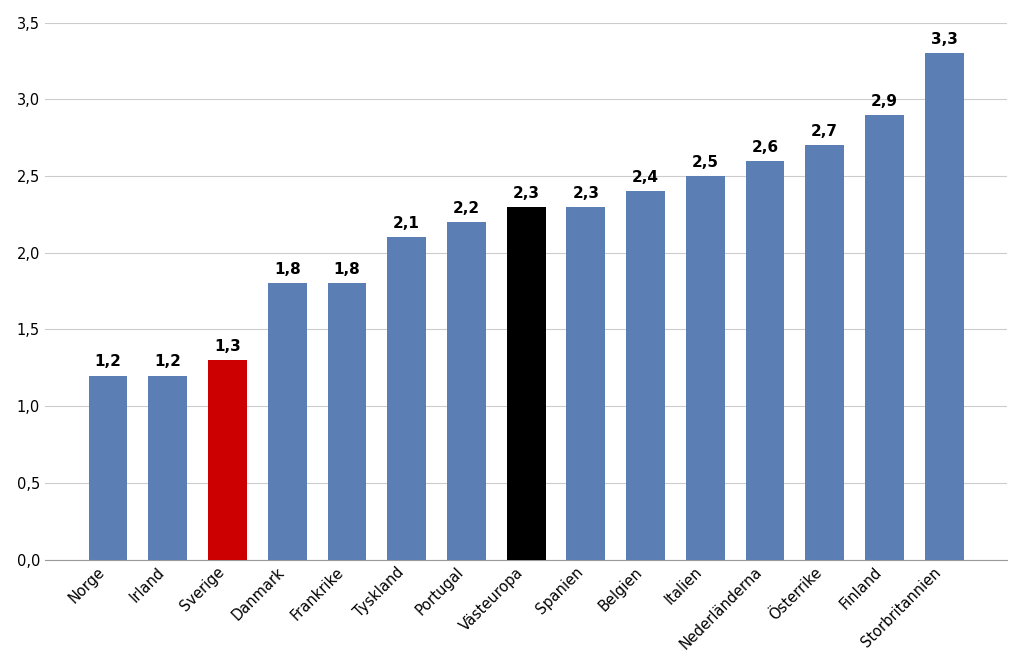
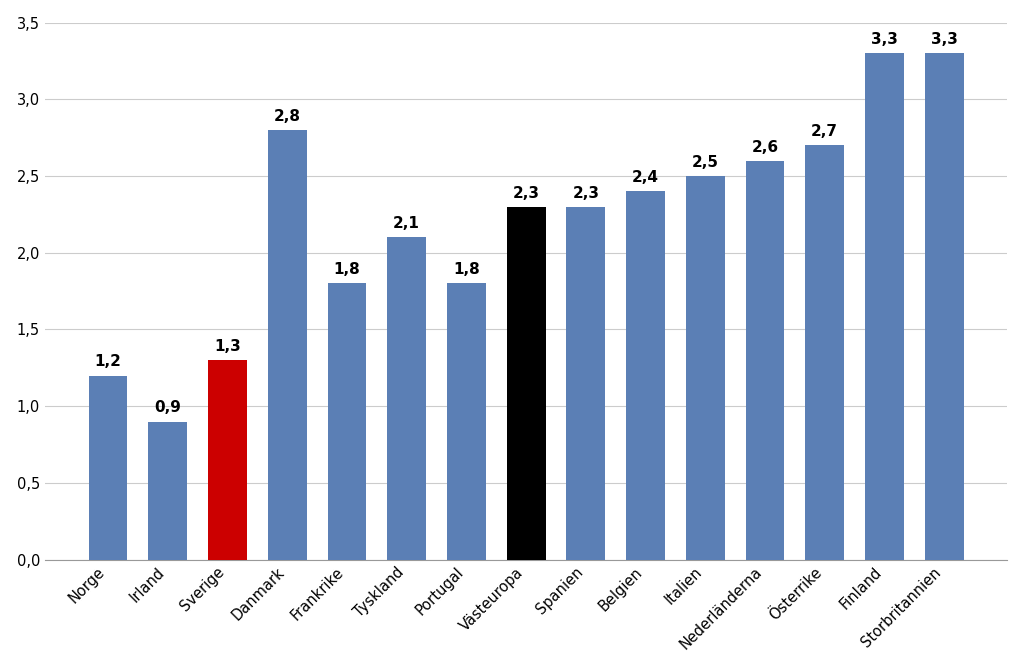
Irland: 1,2 -> 0,9
Danmark: 1,8 -> 2,8
Portugal: 2,2 -> 1,8
Finland: 2,9 -> 3,3
